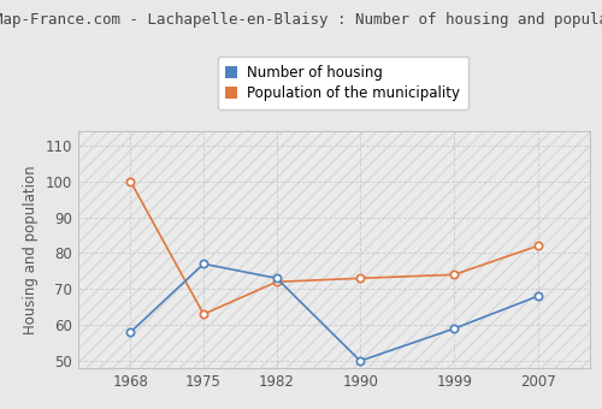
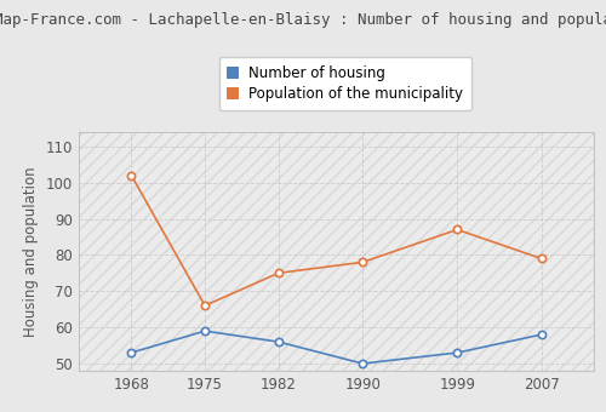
Number of housing/1968: 58 -> 53
Population of the municipality/1968: 100 -> 102
Number of housing/1975: 77 -> 59
Population of the municipality/1975: 63 -> 66
Number of housing/1982: 73 -> 56
Population of the municipality/1982: 72 -> 75
Population of the municipality/1990: 73 -> 78
Number of housing/1999: 59 -> 53
Population of the municipality/1999: 74 -> 87
Number of housing/2007: 68 -> 58
Population of the municipality/2007: 82 -> 79
